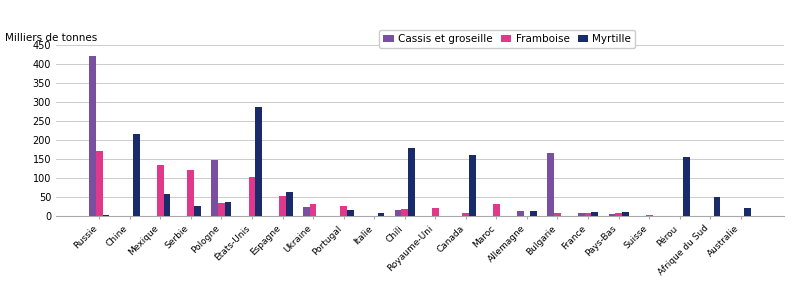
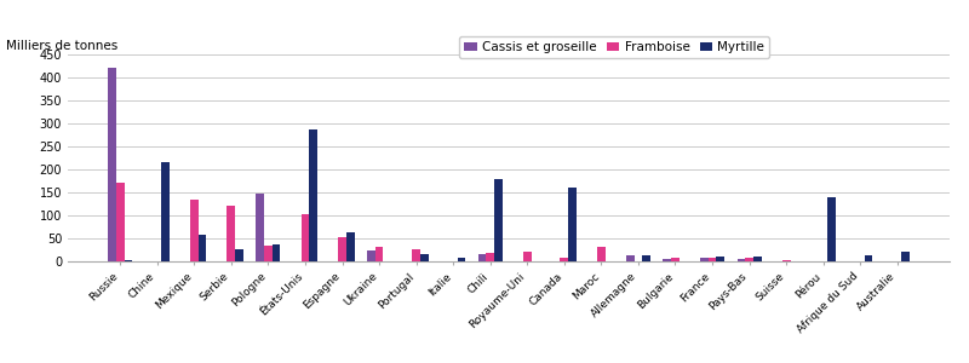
Cassis et groseille/Bulgarie: 165 -> 5
Myrtille/Pérou: 155 -> 140
Myrtille/Afrique du Sud: 50 -> 13
